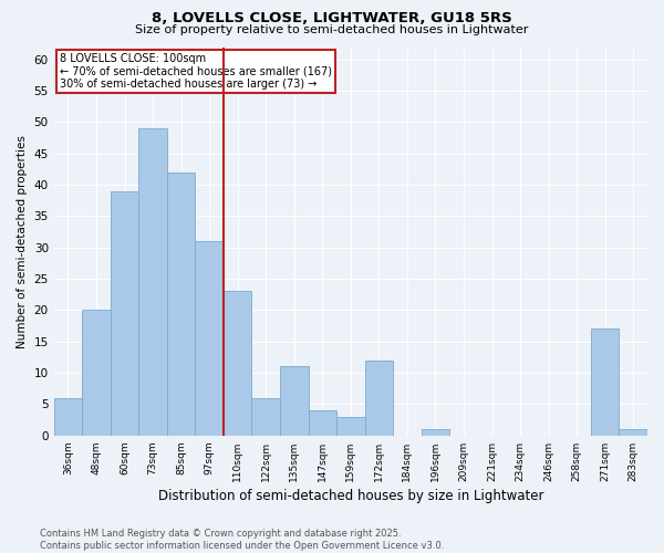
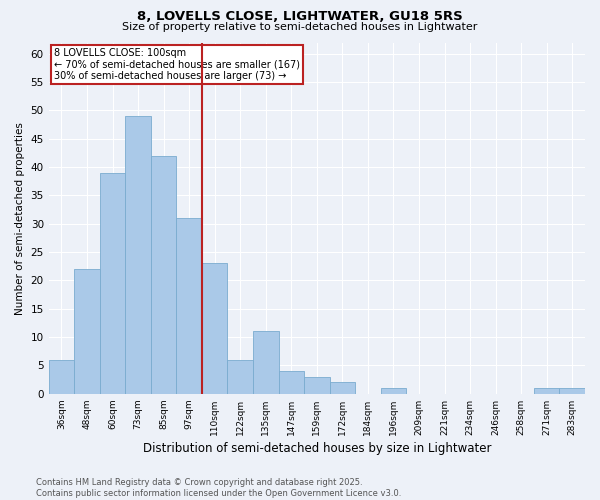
48sqm: 20 -> 22
172sqm: 12 -> 2
271sqm: 17 -> 1
